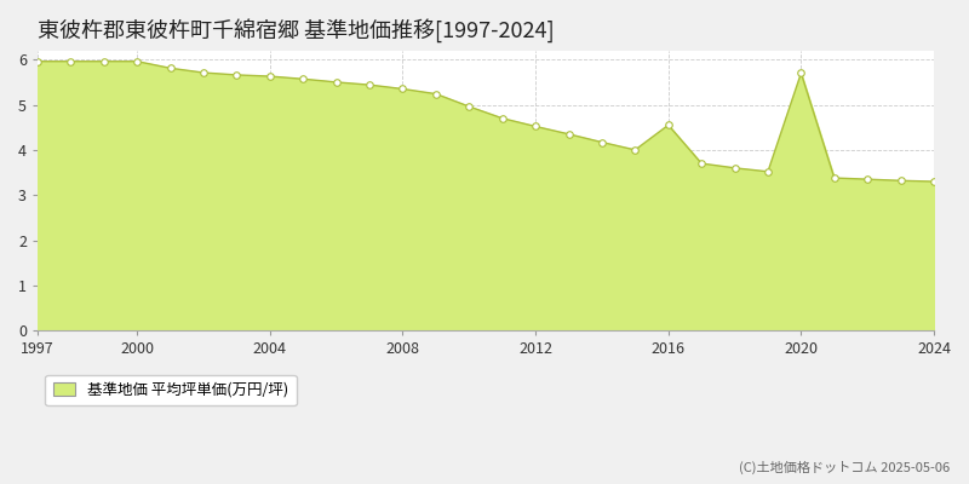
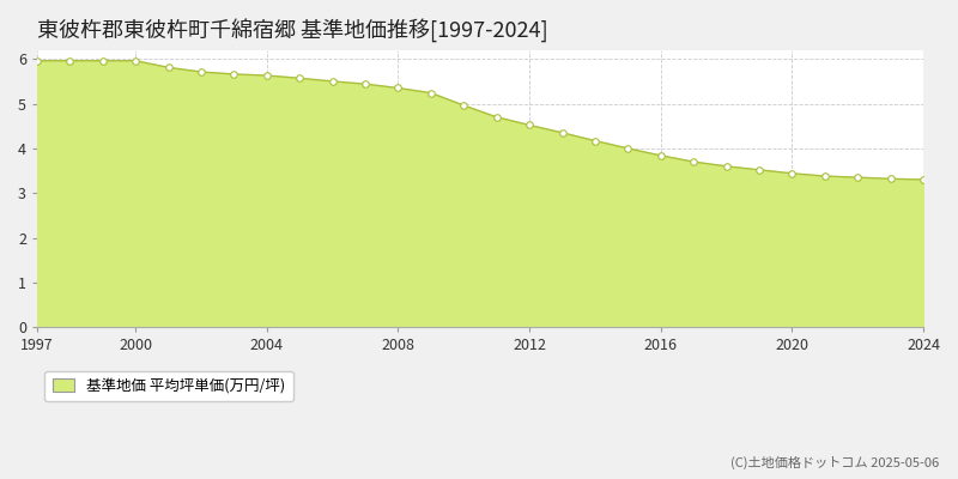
2016: 4.55 -> 3.84
2020: 5.70 -> 3.44
